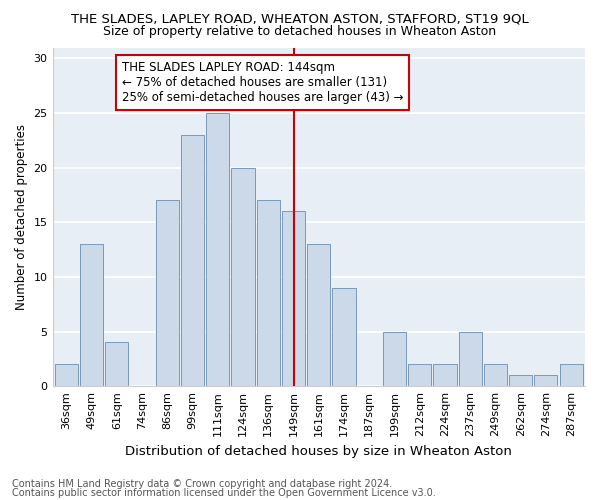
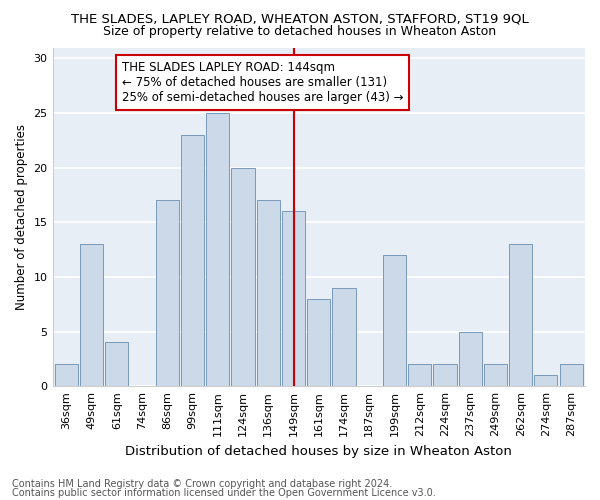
161sqm: 13 -> 8
199sqm: 5 -> 12
262sqm: 1 -> 13
